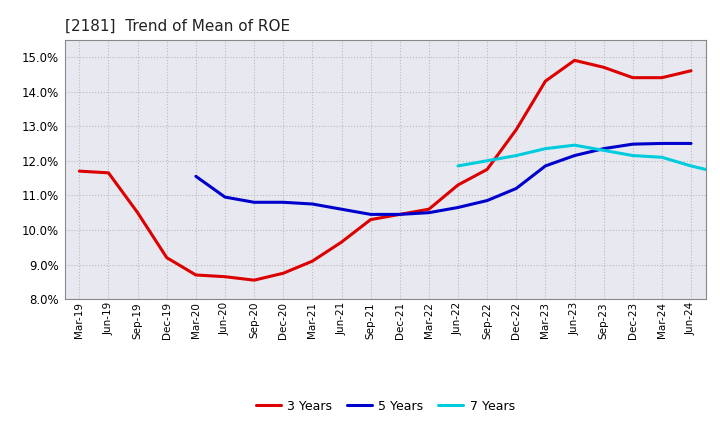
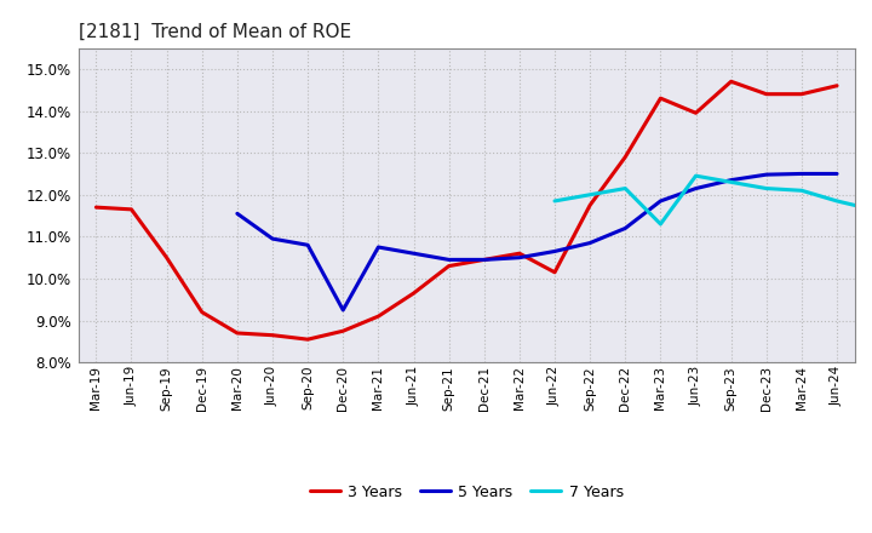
5 Years/Dec-20: 10.80% -> 9.25%
3 Years/Jun-22: 11.30% -> 10.15%
7 Years/Mar-23: 12.35% -> 11.30%
3 Years/Jun-23: 14.90% -> 13.95%
